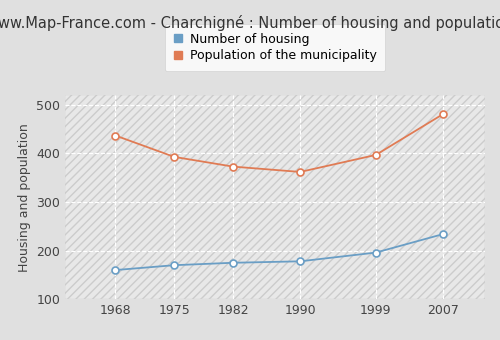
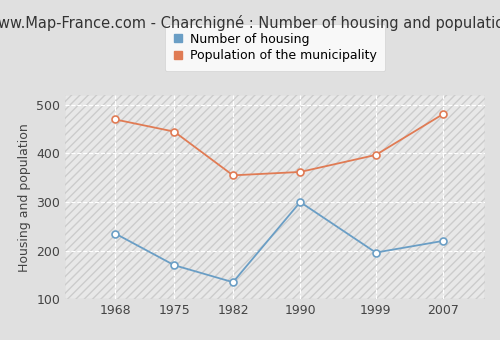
Number of housing/1968: 160 -> 235
Population of the municipality/1968: 437 -> 470
Population of the municipality/1975: 393 -> 445
Number of housing/1982: 175 -> 135
Population of the municipality/1982: 373 -> 355
Number of housing/1990: 178 -> 300
Number of housing/2007: 234 -> 220
